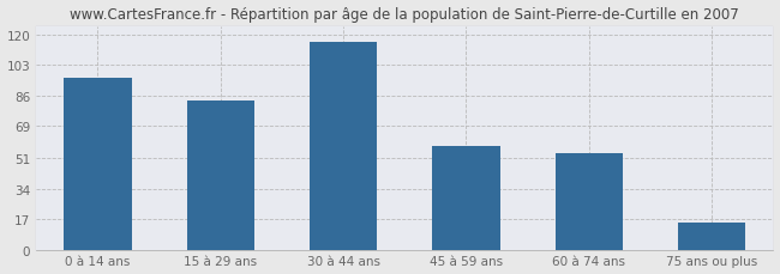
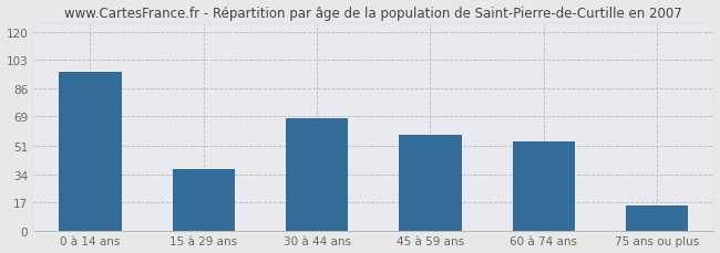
15 à 29 ans: 83 -> 37
30 à 44 ans: 116 -> 68
